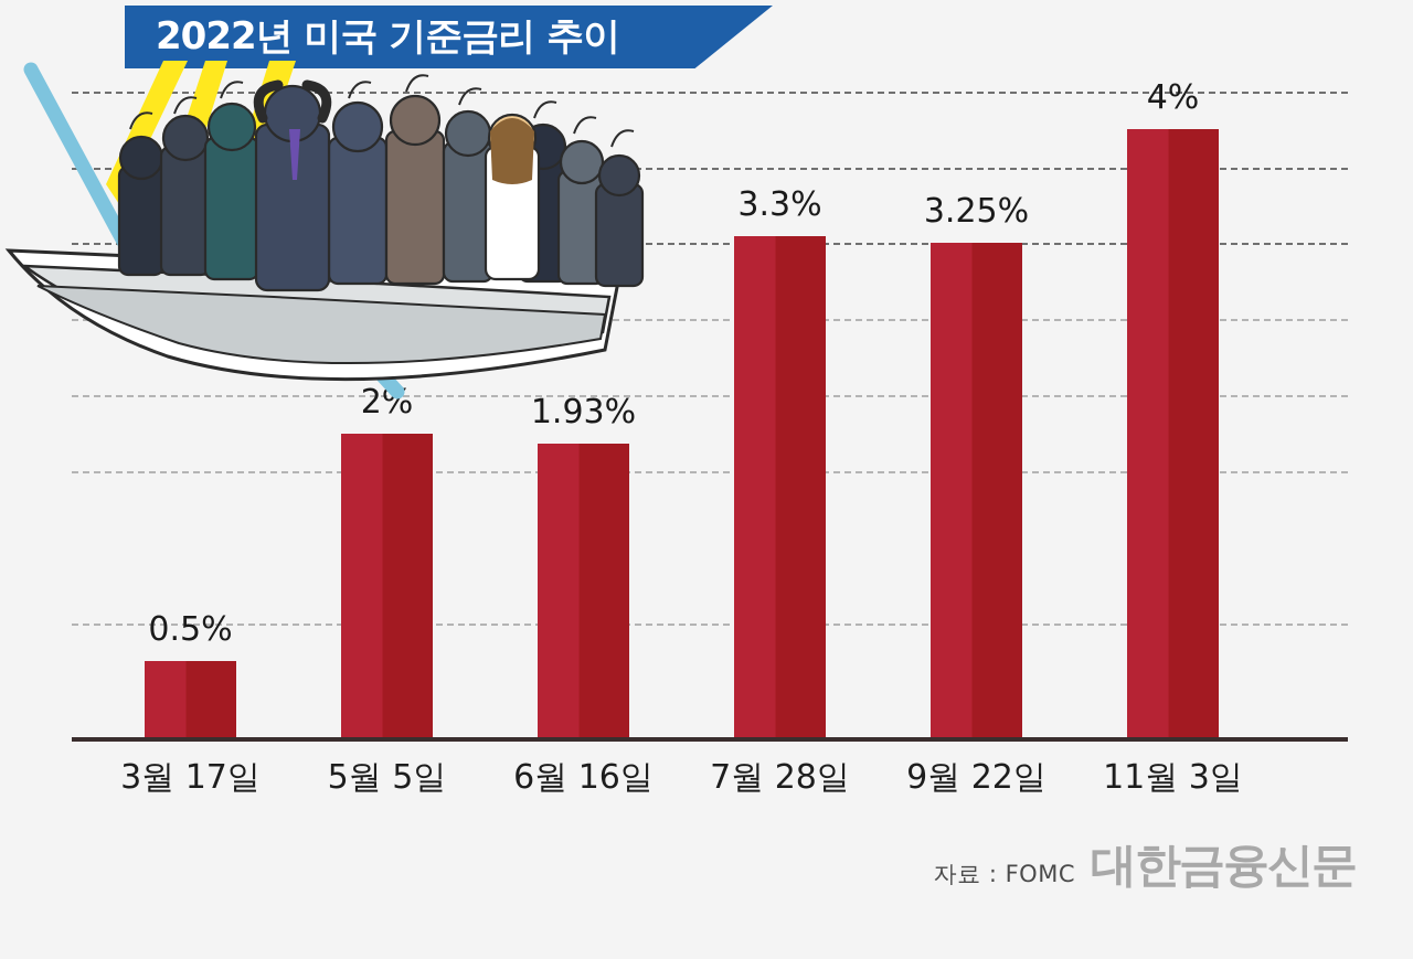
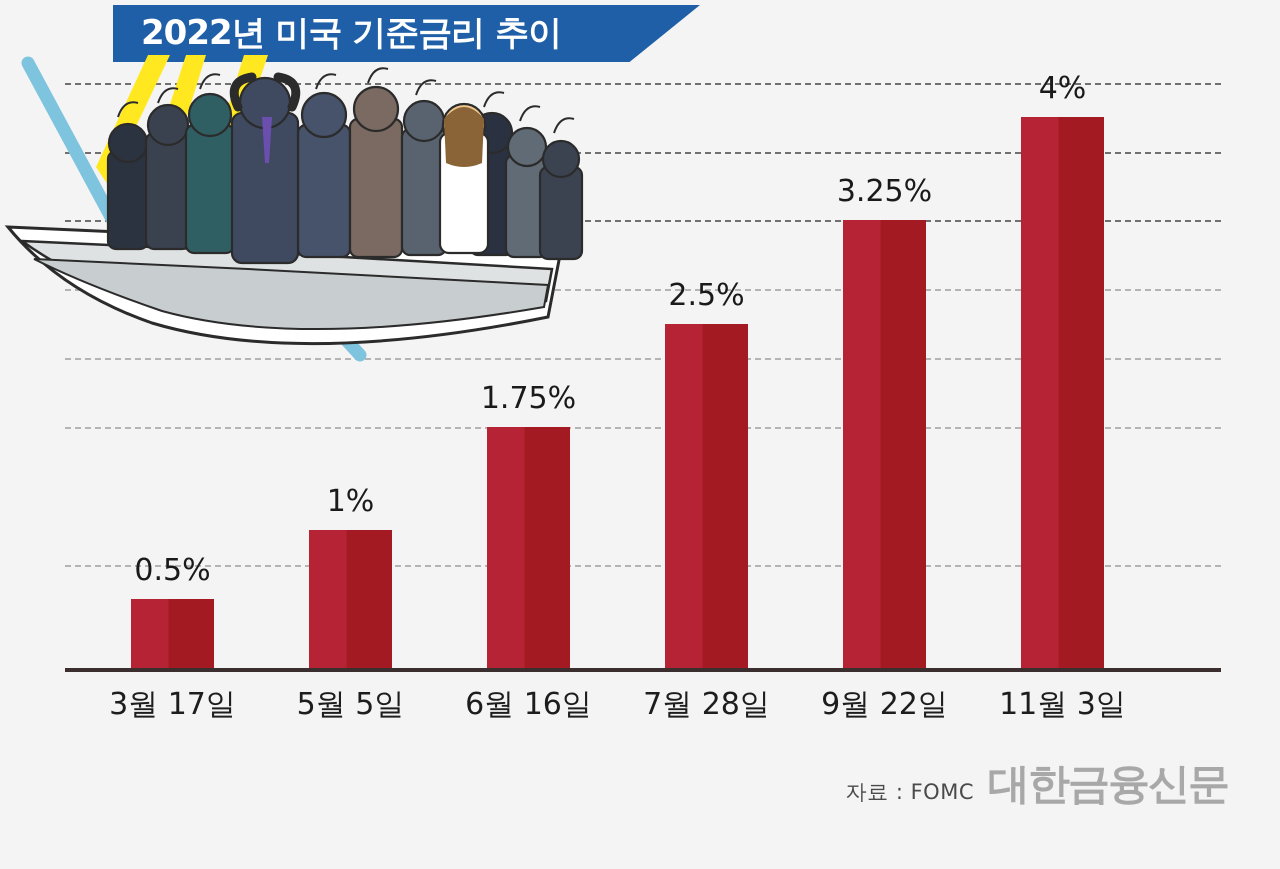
5월 5일: 2% -> 1%
6월 16일: 1.93% -> 1.75%
7월 28일: 3.3% -> 2.5%
